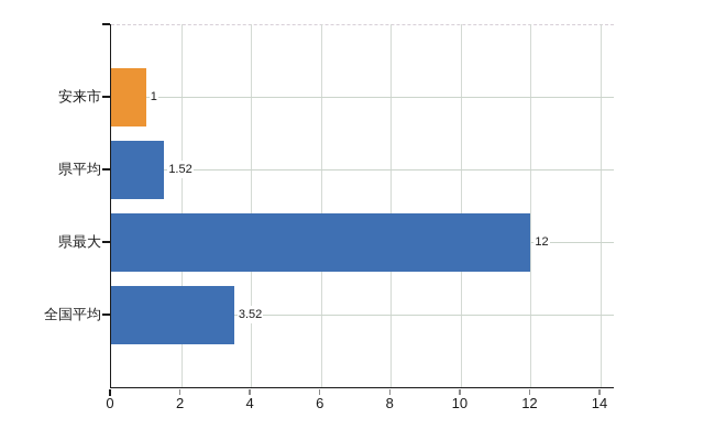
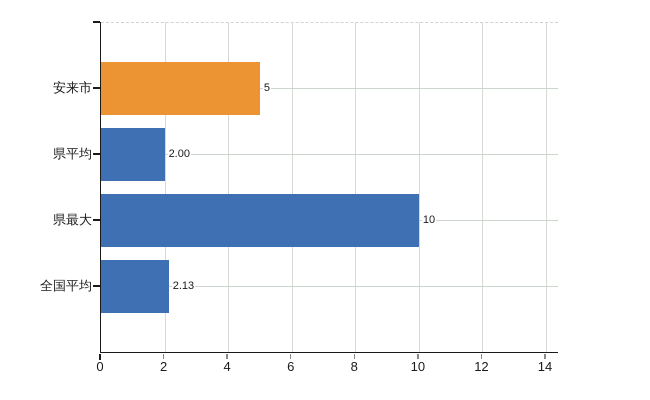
安来市: 1 -> 5
県平均: 1.52 -> 2.00
県最大: 12 -> 10
全国平均: 3.52 -> 2.13
